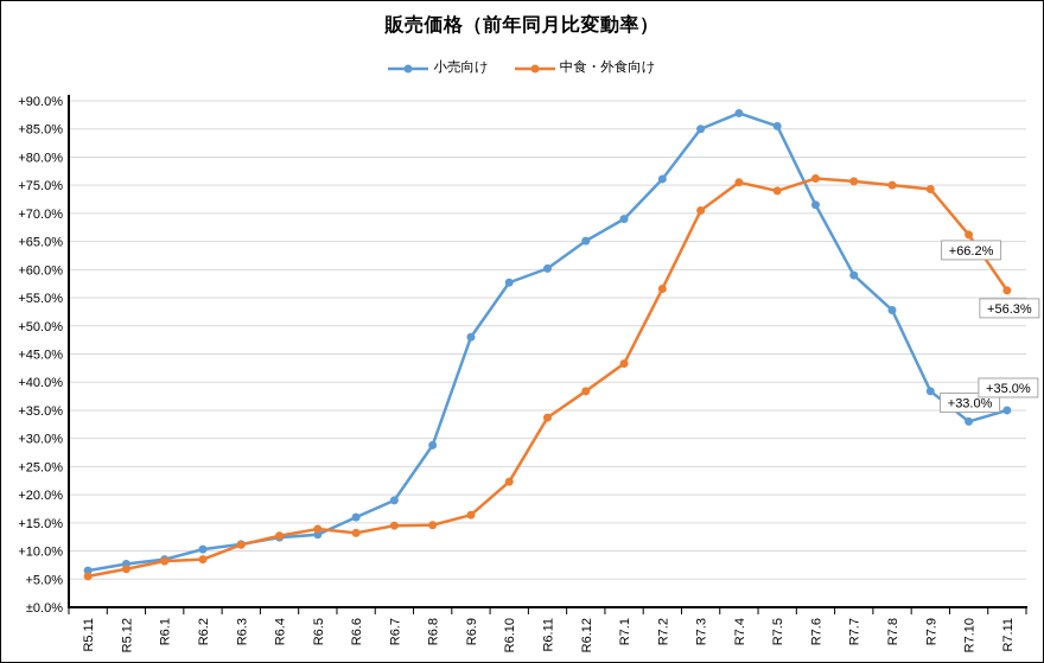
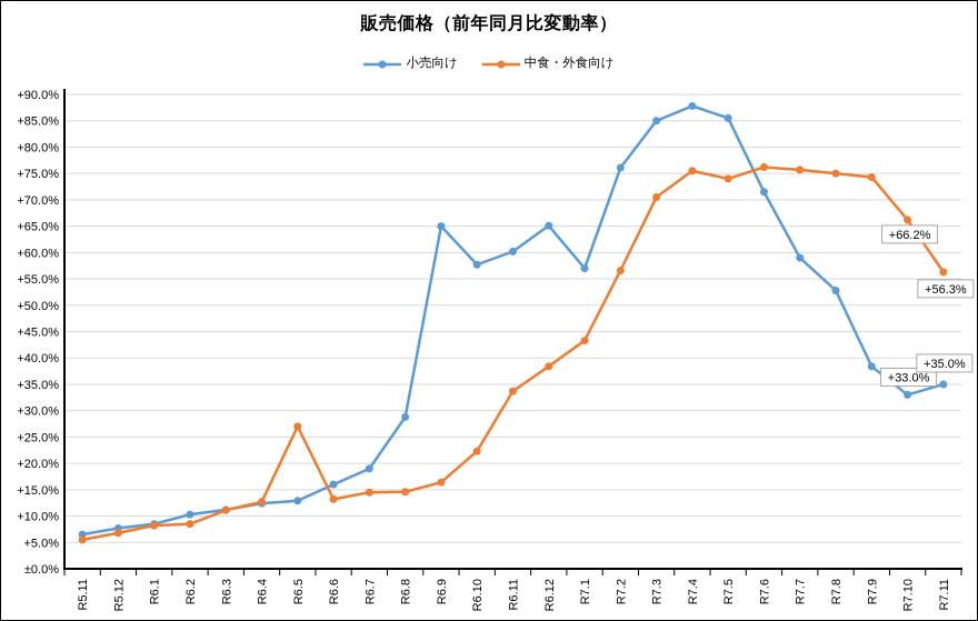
中食・外食向け/R6.5: 14% -> 27%
小売向け/R6.9: 48% -> 65%
小売向け/R7.1: 69% -> 57%
